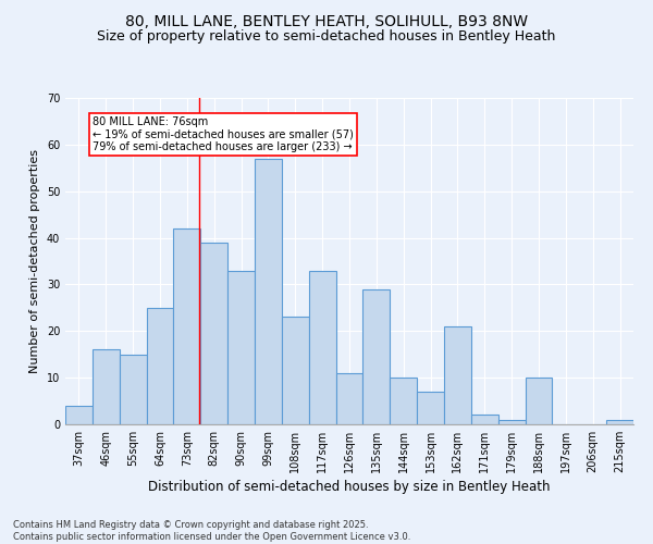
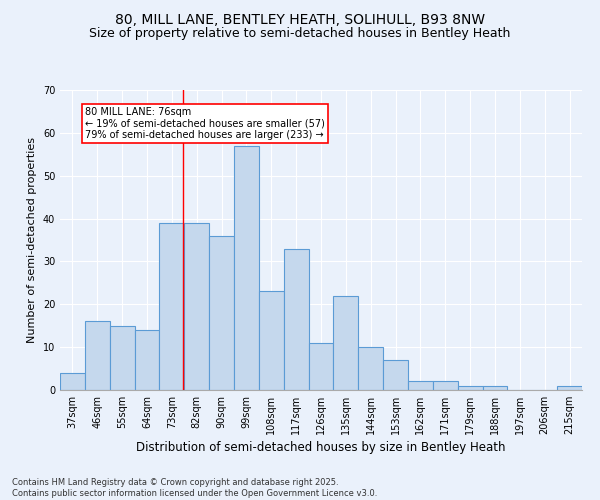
64sqm: 25 -> 14
73sqm: 42 -> 39
90sqm: 33 -> 36
135sqm: 29 -> 22
162sqm: 21 -> 2
188sqm: 10 -> 1
